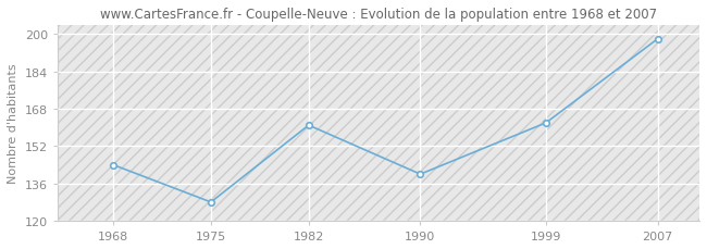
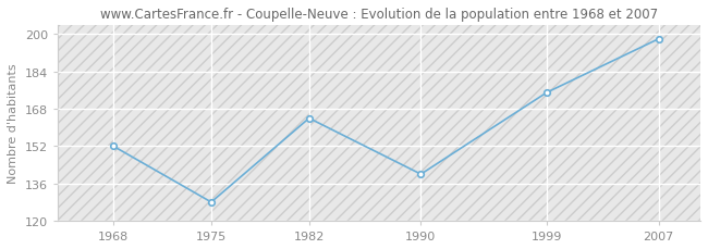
1968: 144 -> 152
1982: 161 -> 164
1999: 162 -> 175
